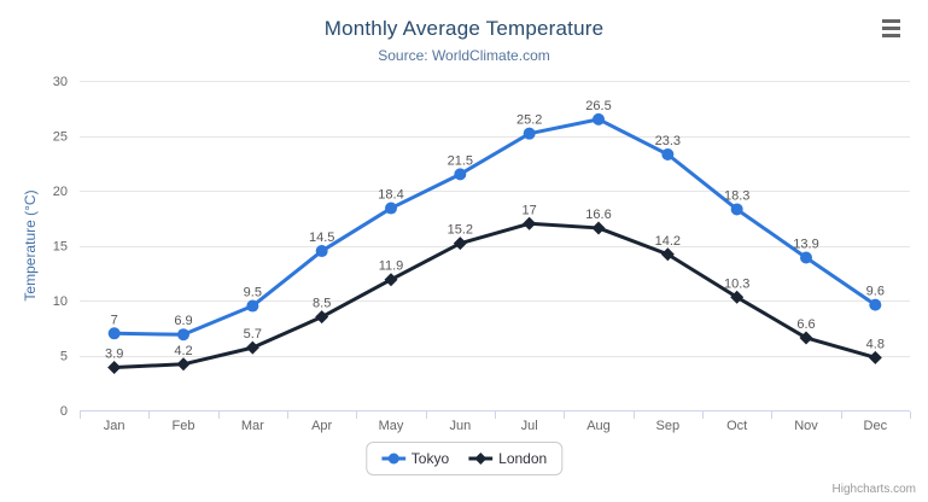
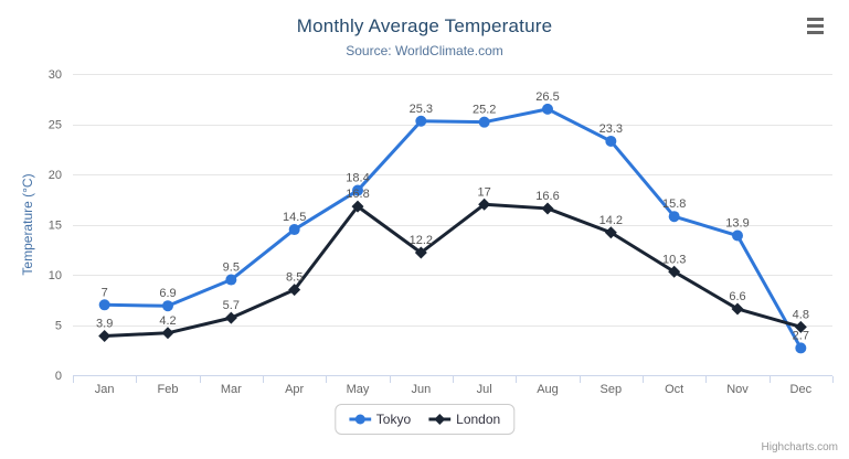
London/May: 11.9 -> 16.8
Tokyo/Jun: 21.5 -> 25.3
London/Jun: 15.2 -> 12.2
Tokyo/Oct: 18.3 -> 15.8
Tokyo/Dec: 9.6 -> 2.7
